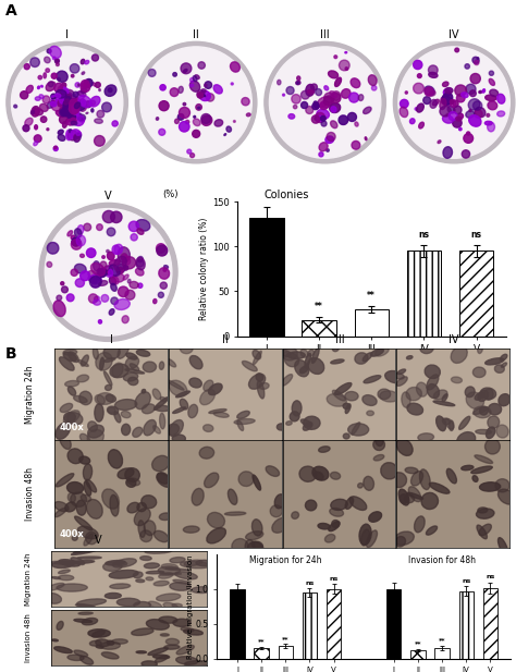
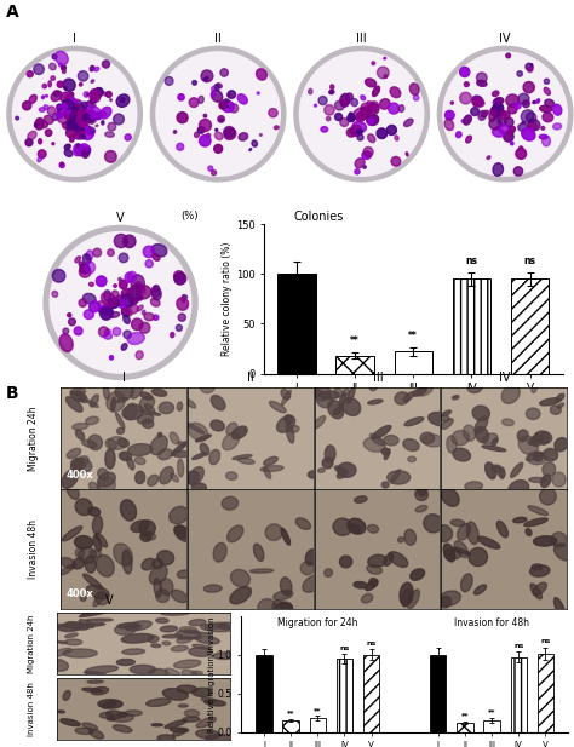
Colonies/I: 132 -> 100
Colonies/III: 30 -> 22
